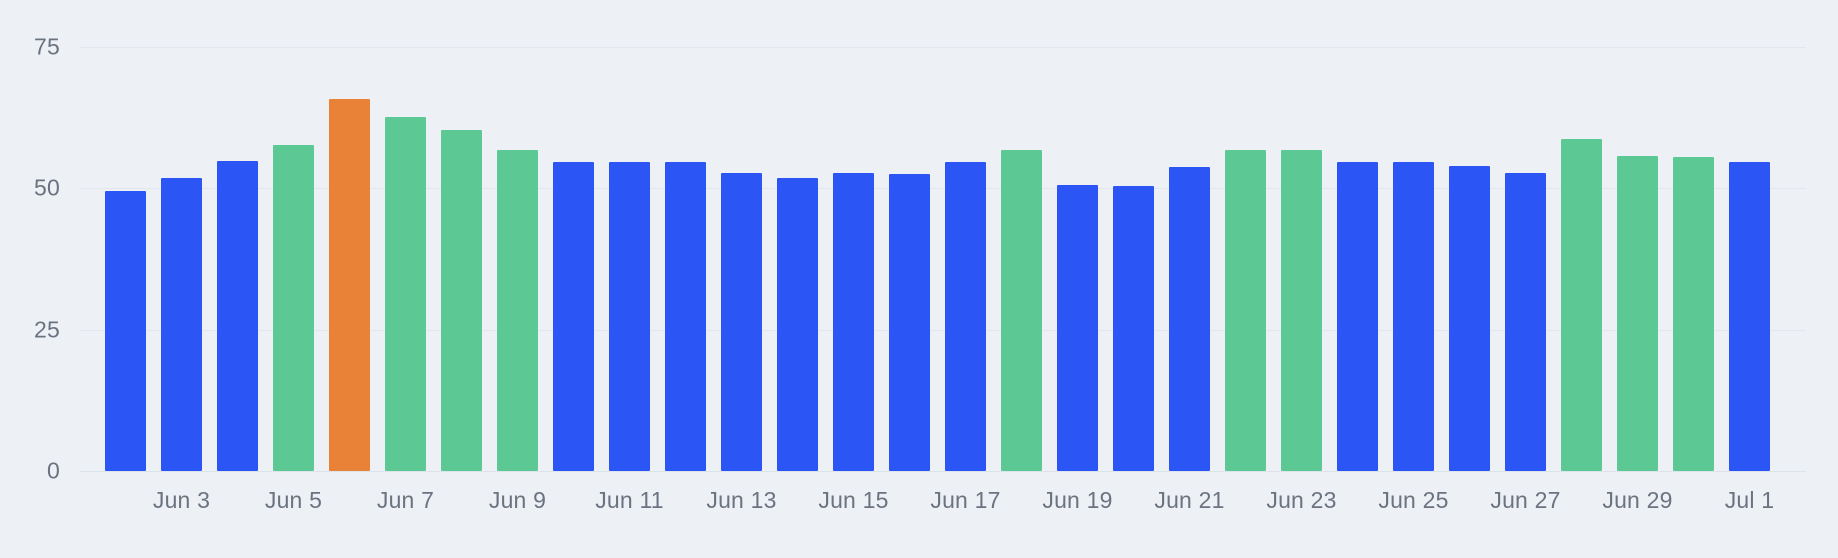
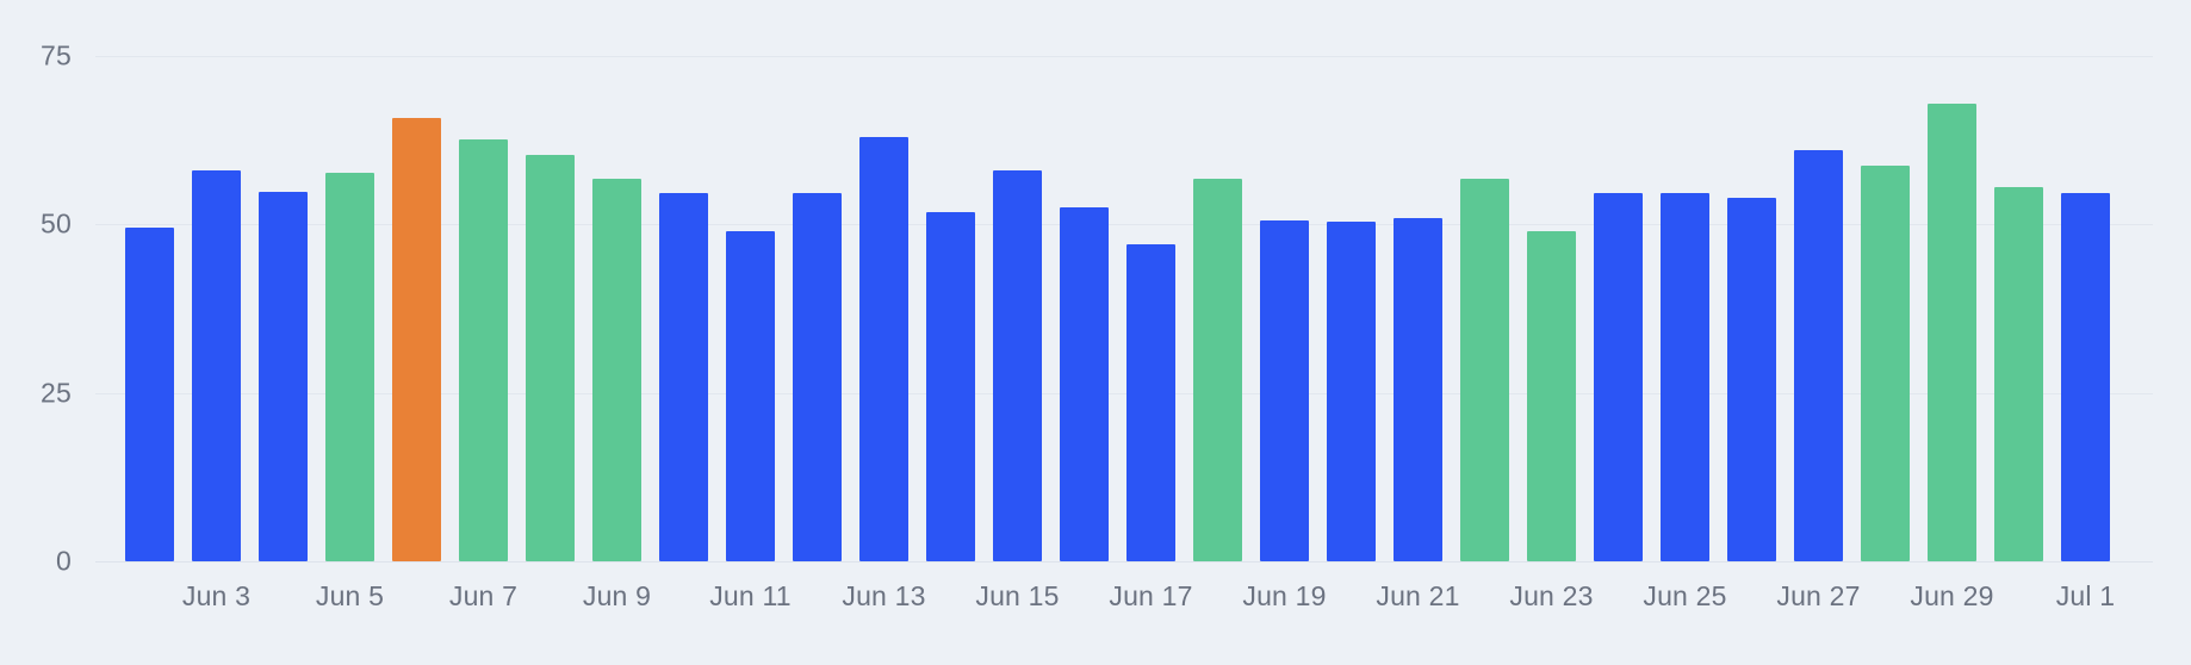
Jun 3: 52 -> 58
Jun 11: 55 -> 49
Jun 13: 53 -> 63
Jun 15: 53 -> 58
Jun 17: 55 -> 47
Jun 21: 54 -> 51
Jun 23: 57 -> 49
Jun 27: 53 -> 61
Jun 29: 56 -> 68
